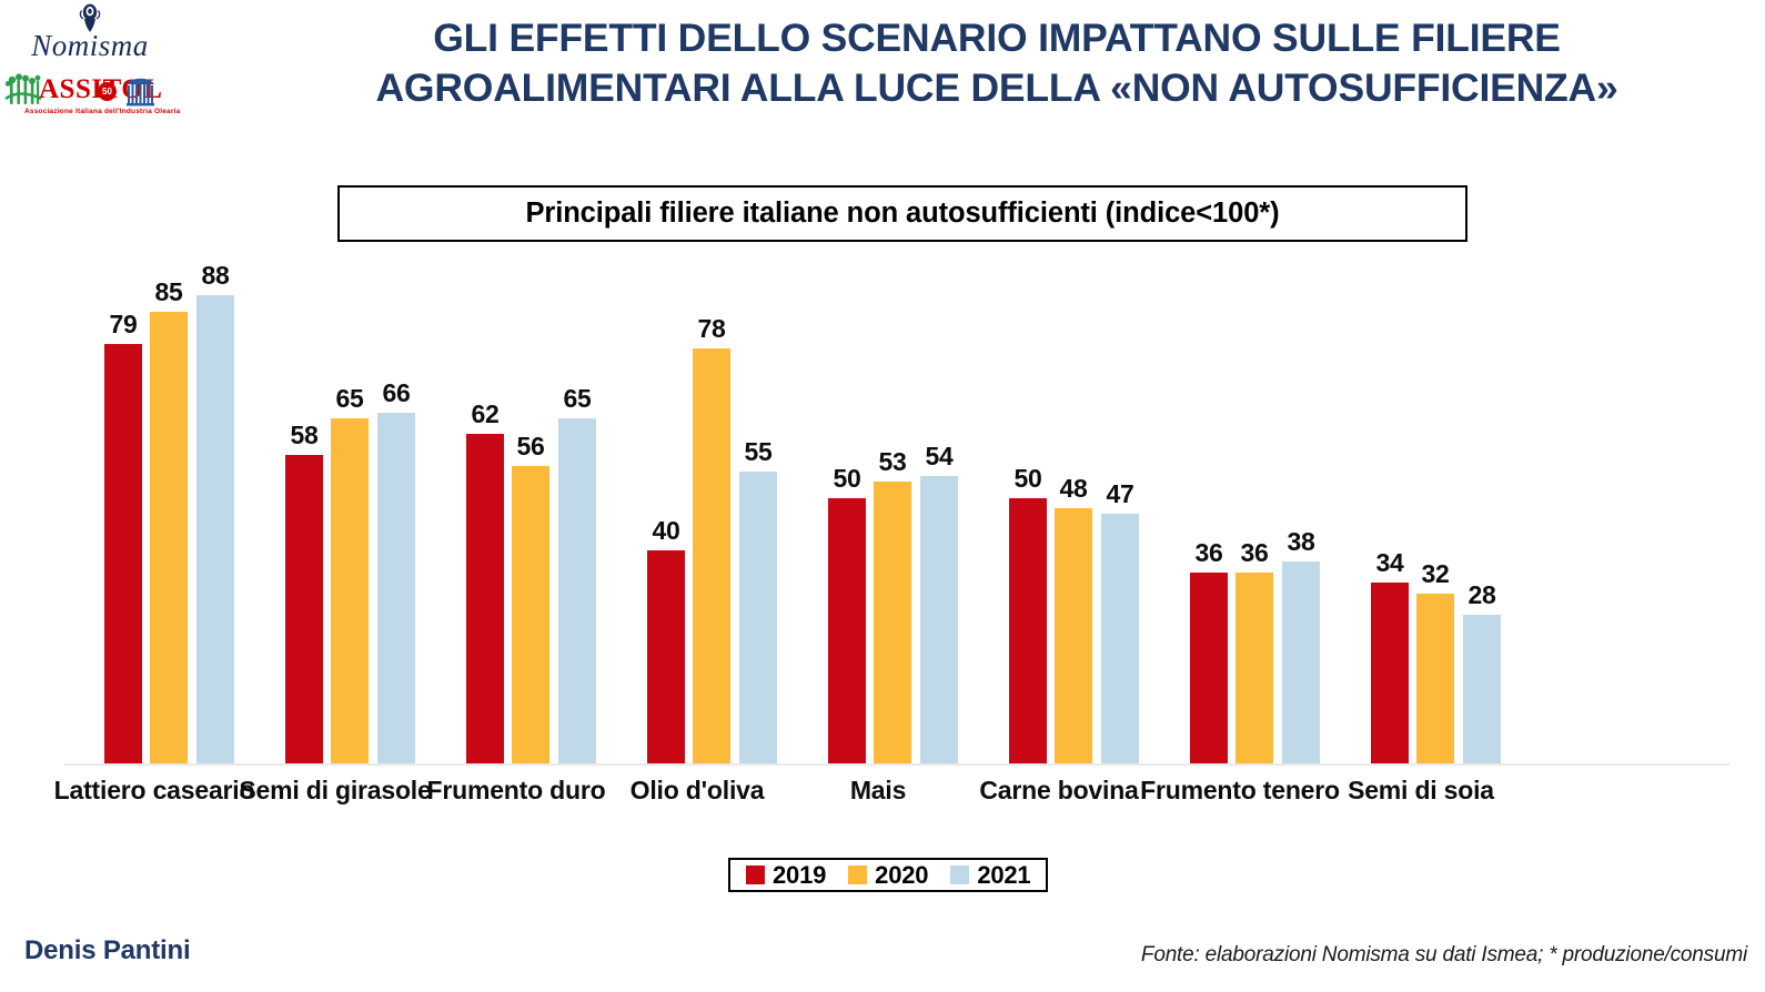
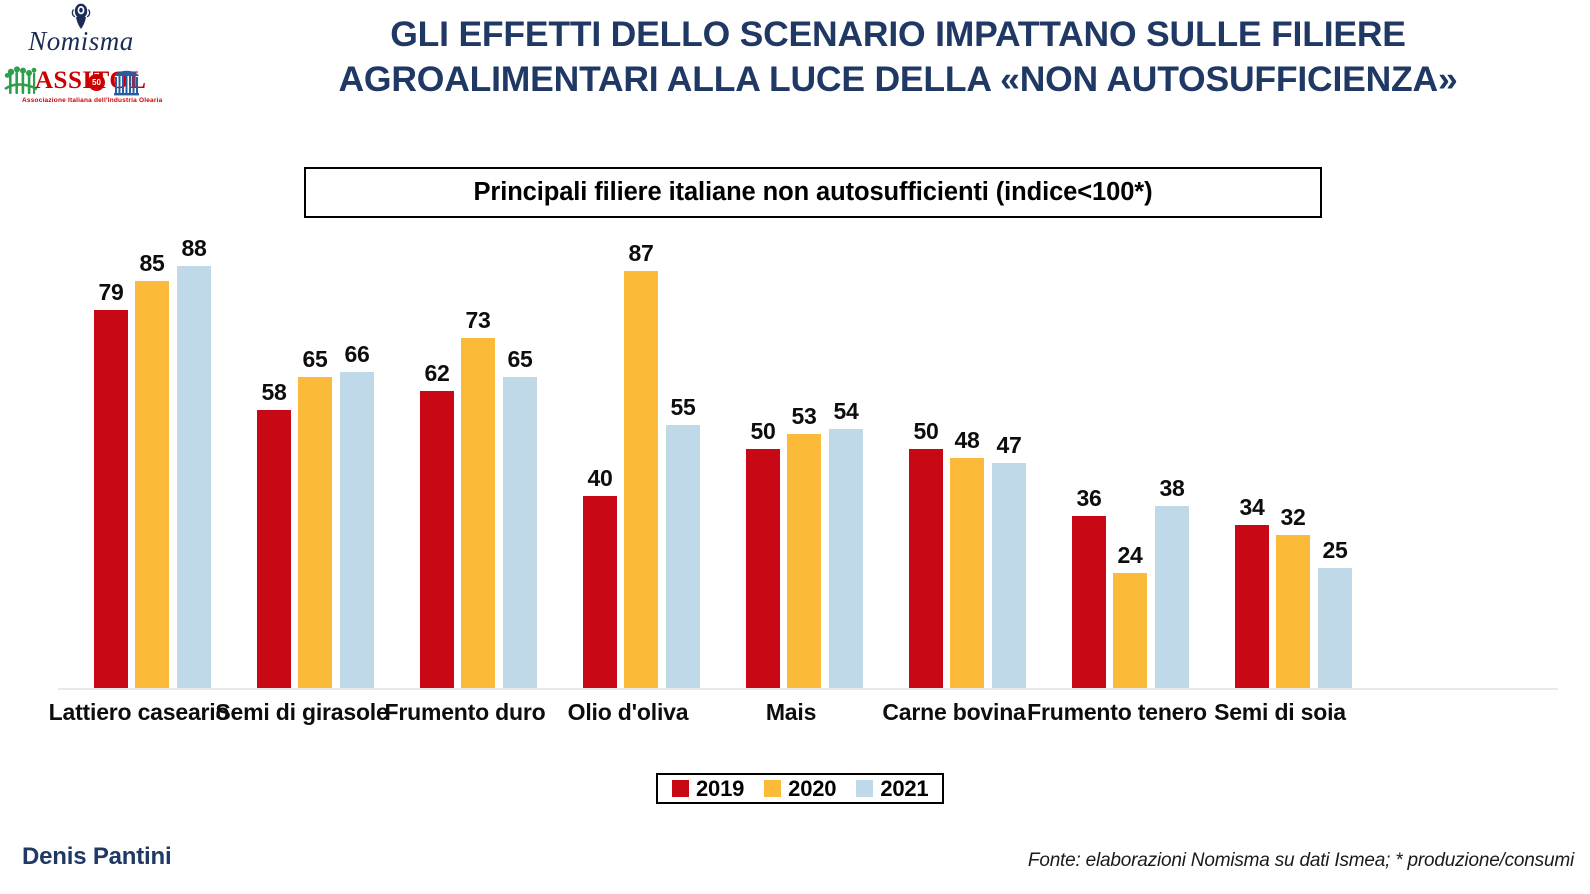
2020/Frumento duro: 56 -> 73
2020/Olio d'oliva: 78 -> 87
2020/Frumento tenero: 36 -> 24
2021/Semi di soia: 28 -> 25
